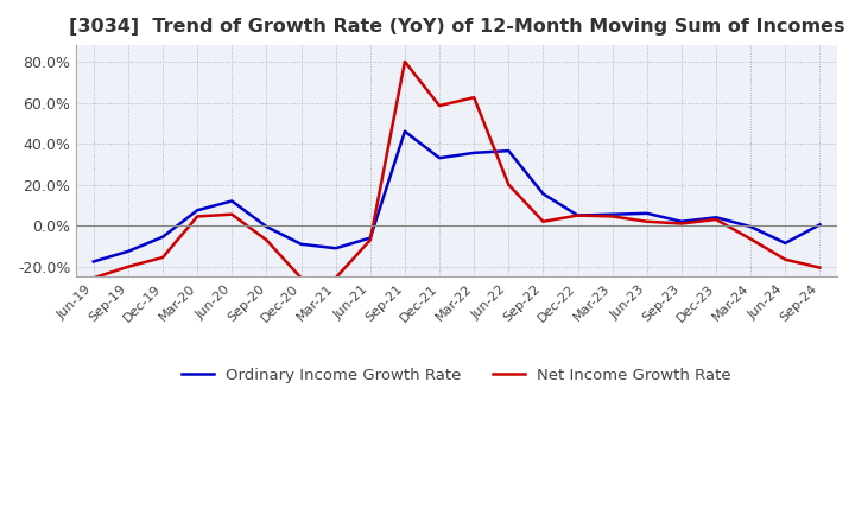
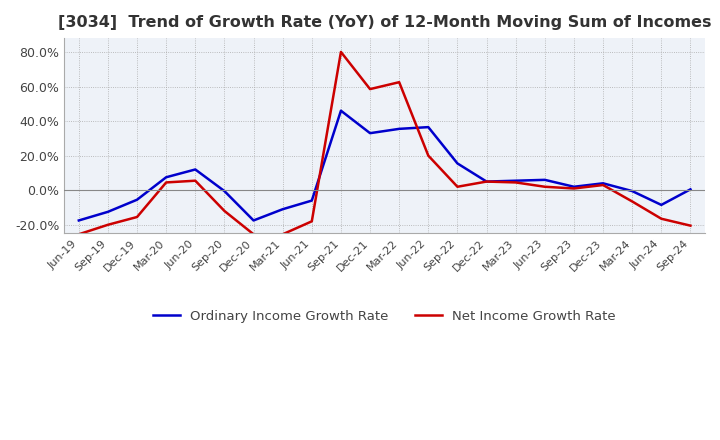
Net Income Growth Rate/Sep-20: -7% -> -12%
Ordinary Income Growth Rate/Dec-20: -9% -> -17%
Net Income Growth Rate/Jun-21: -7% -> -18%
